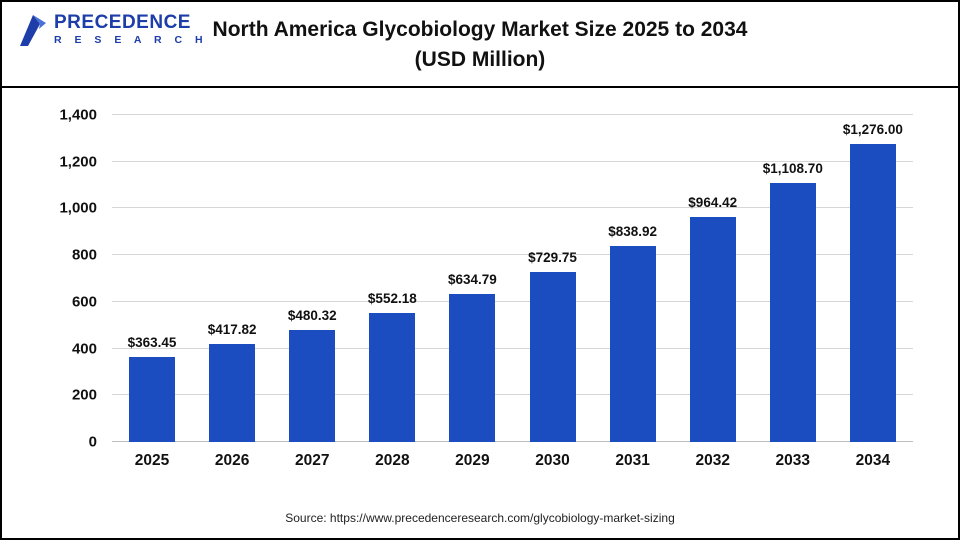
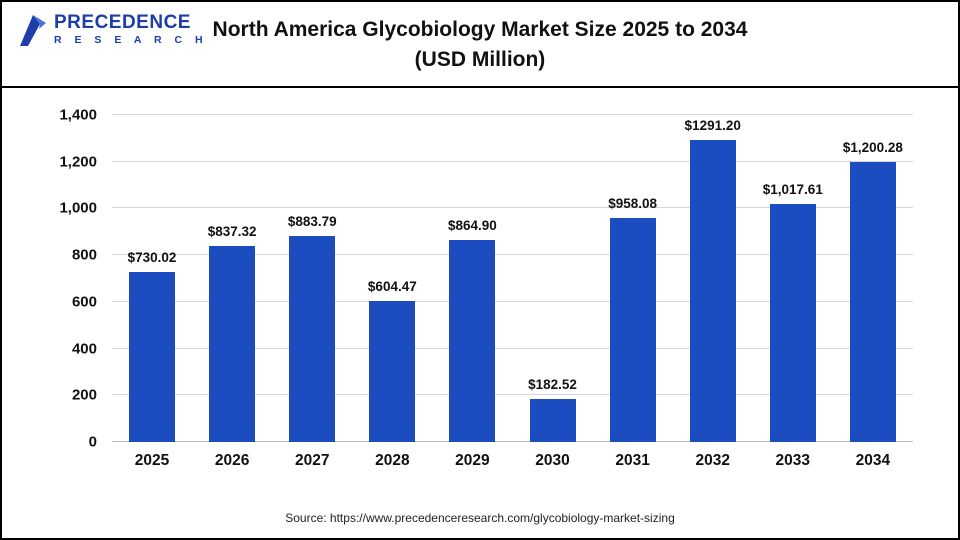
2025: $363.45 -> $730.02
2026: $417.82 -> $837.32
2027: $480.32 -> $883.79
2028: $552.18 -> $604.47
2029: $634.79 -> $864.90
2030: $729.75 -> $182.52
2031: $838.92 -> $958.08
2032: $964.42 -> $1291.20
2033: $1,108.70 -> $1,017.61
2034: $1,276.00 -> $1,200.28
